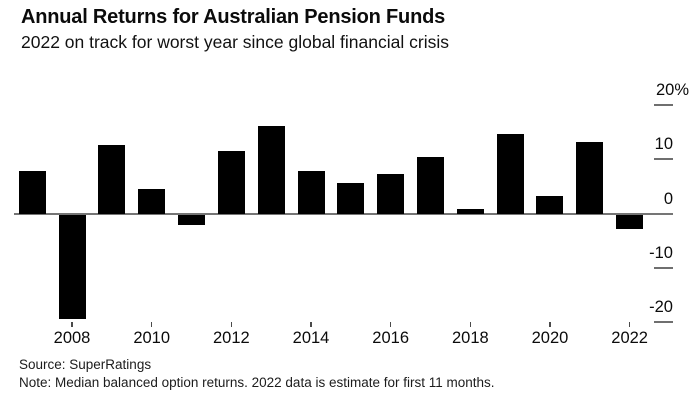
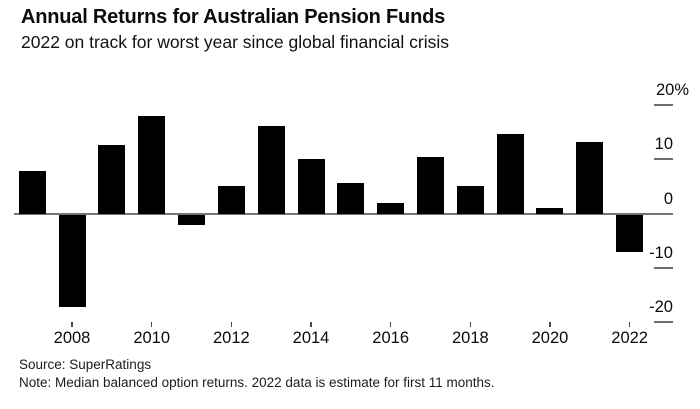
2008: -19 -> -17
2010: 4 -> 18
2012: 12 -> 5
2014: 8 -> 10
2016: 7 -> 2
2018: 1 -> 5
2020: 3 -> 1
2022: -3 -> -7
